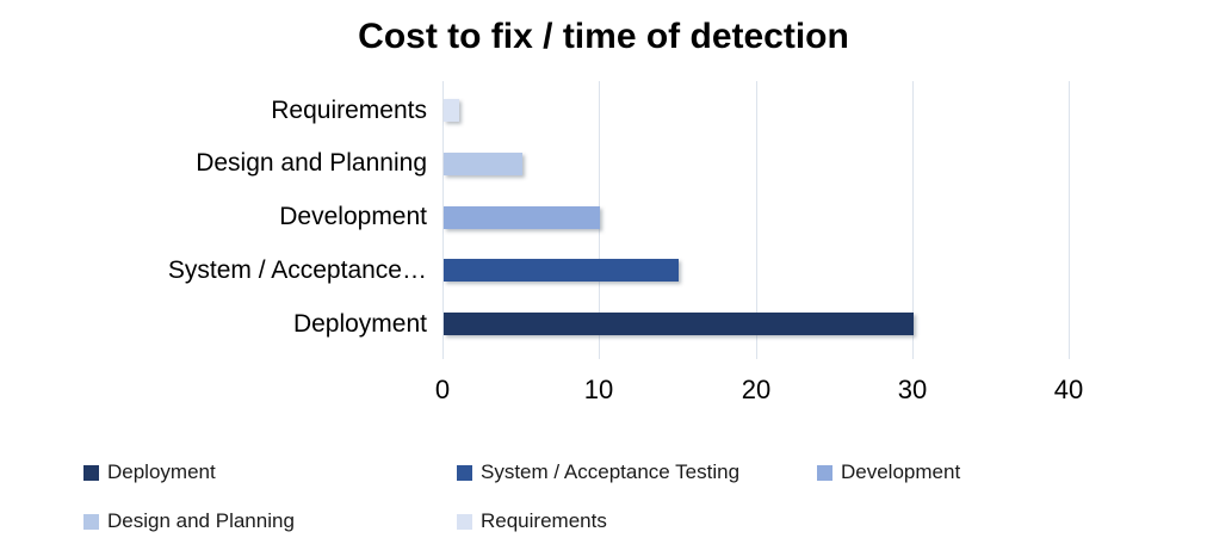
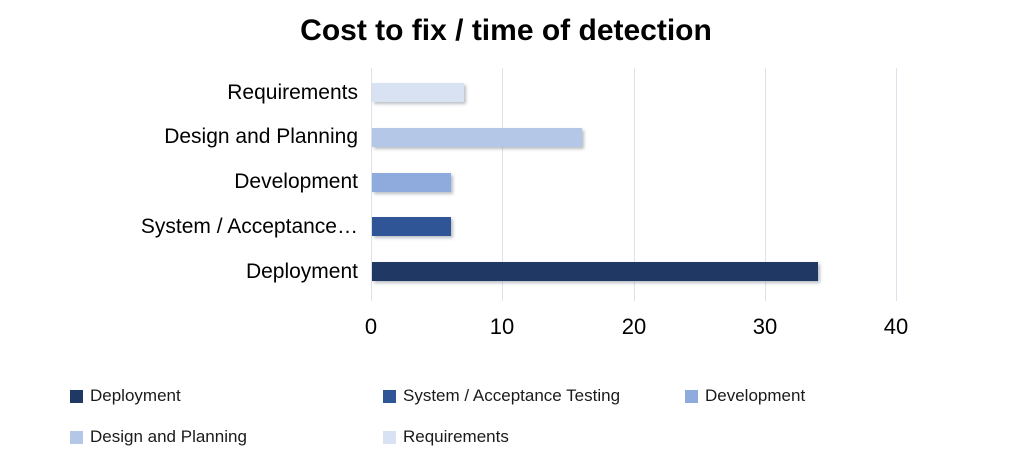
Requirements: 1 -> 7
Design and Planning: 5 -> 16
Development: 10 -> 6
System / Acceptance…: 15 -> 6
Deployment: 30 -> 34
